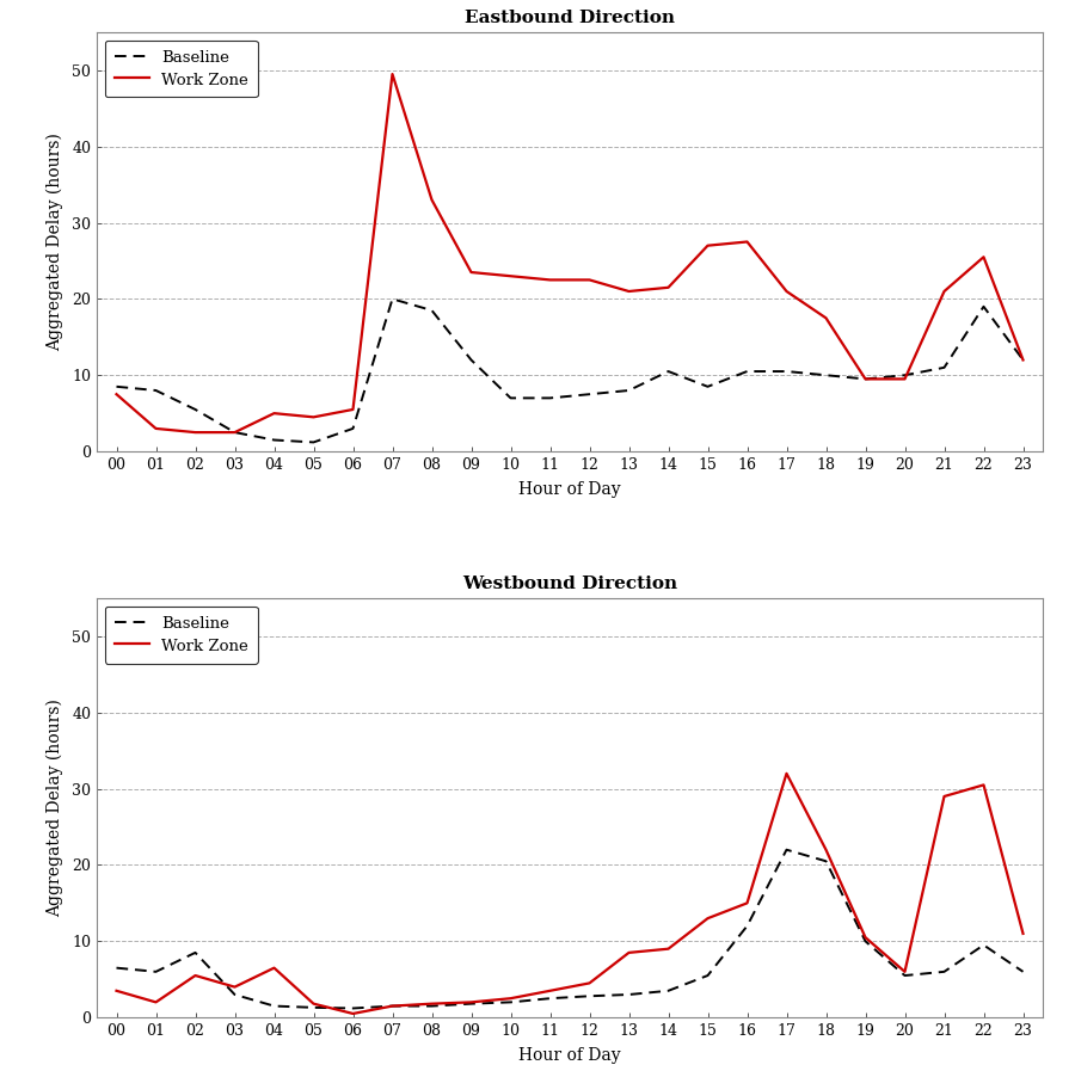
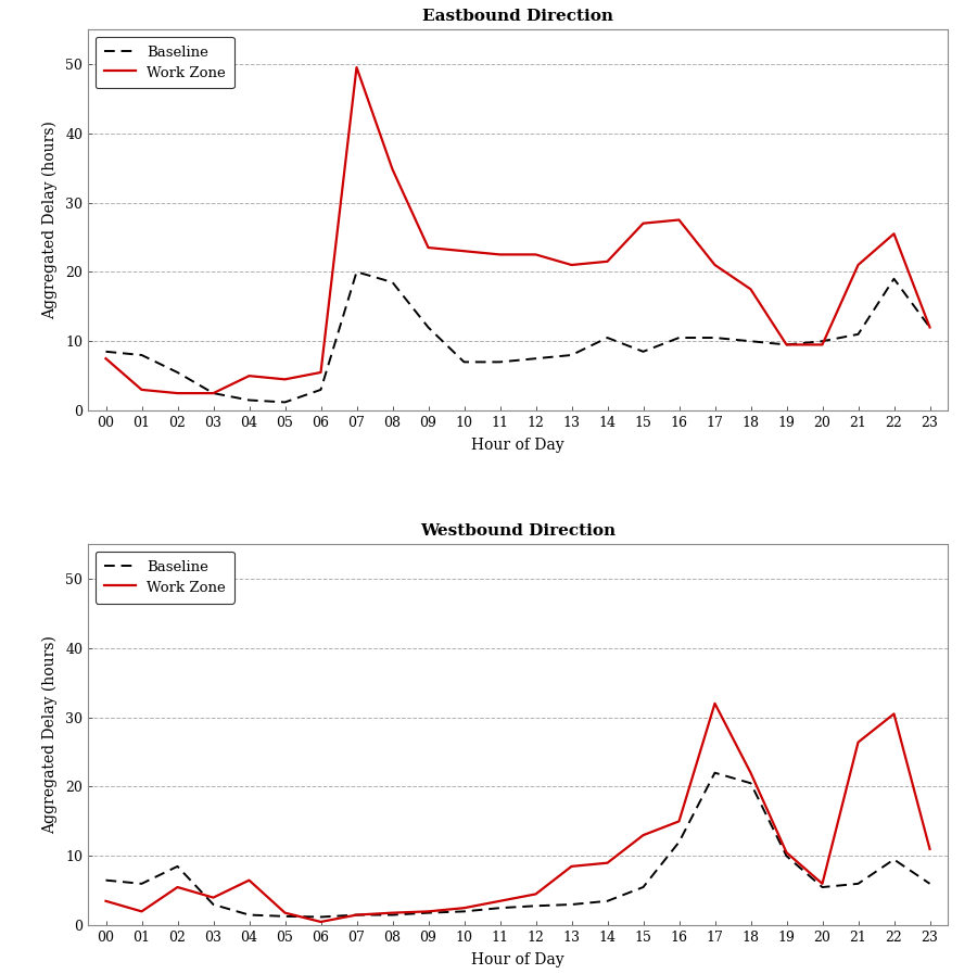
Eastbound Direction/Work Zone/08: 33.0 -> 34.8
Westbound Direction/Work Zone/21: 29.0 -> 26.4
